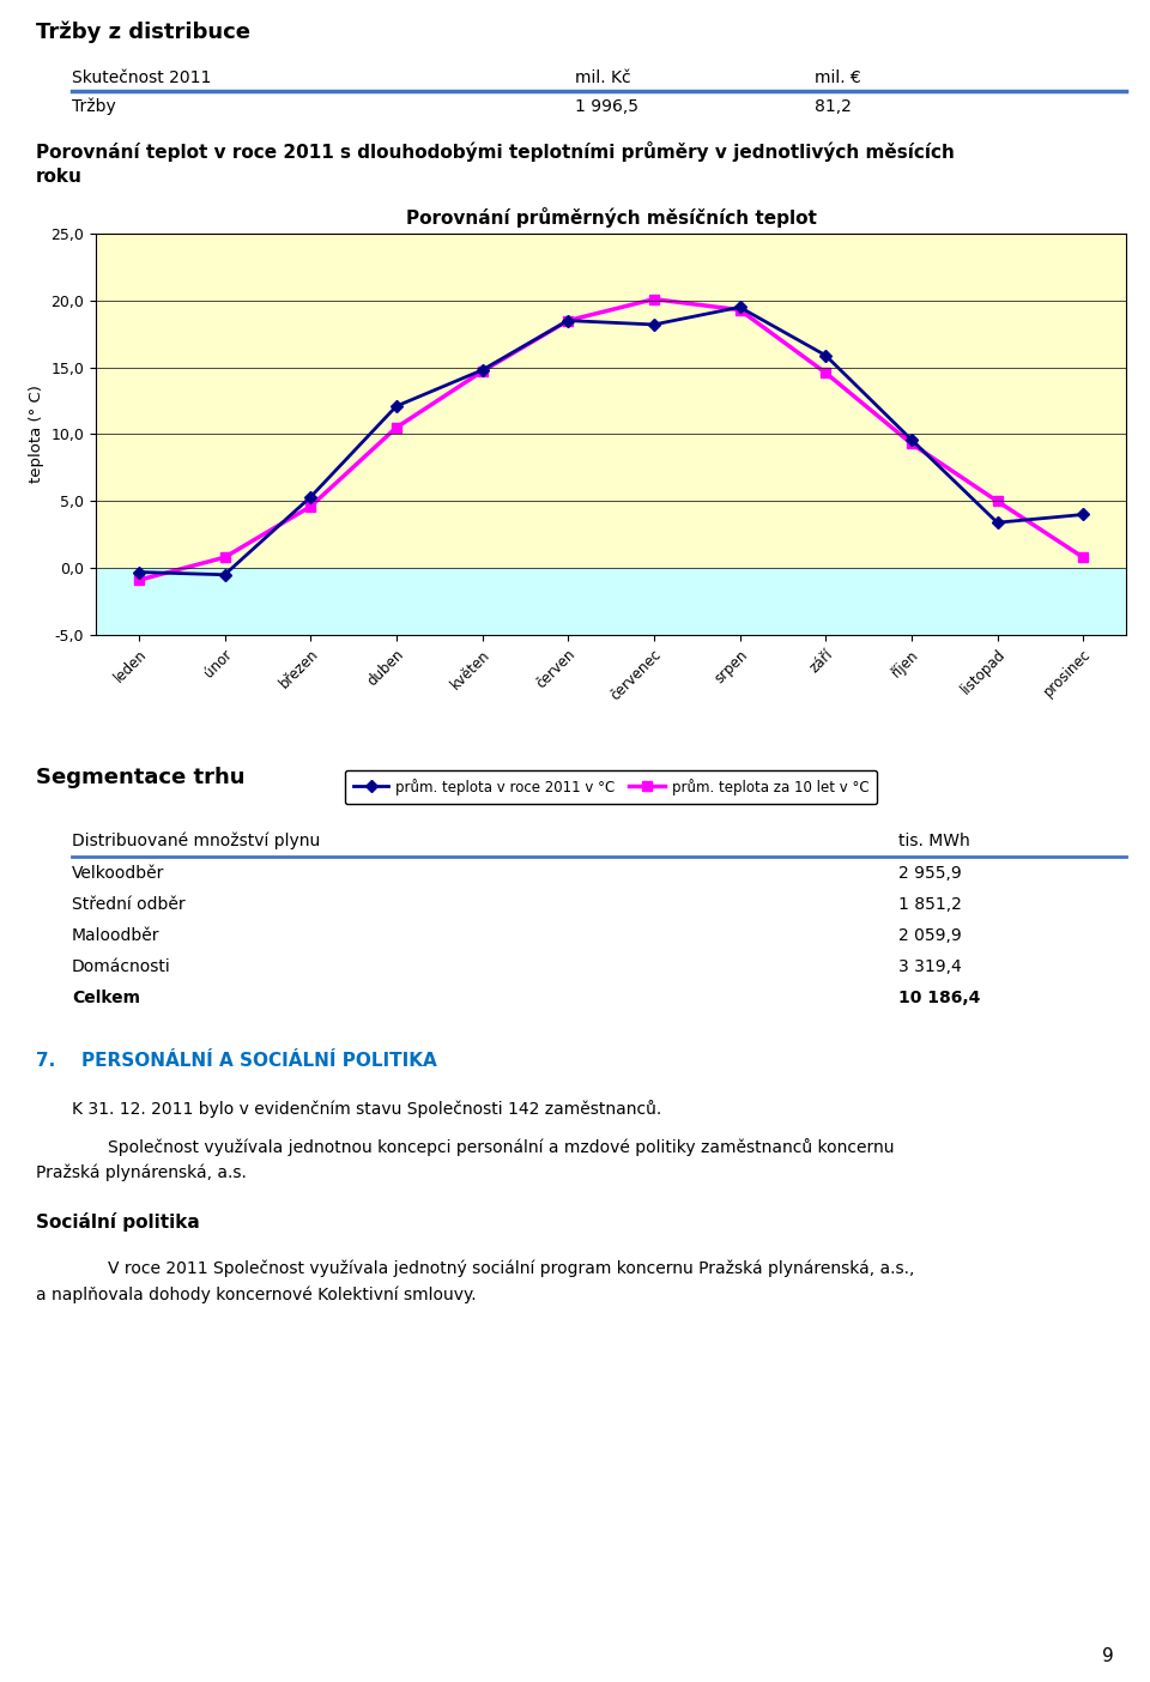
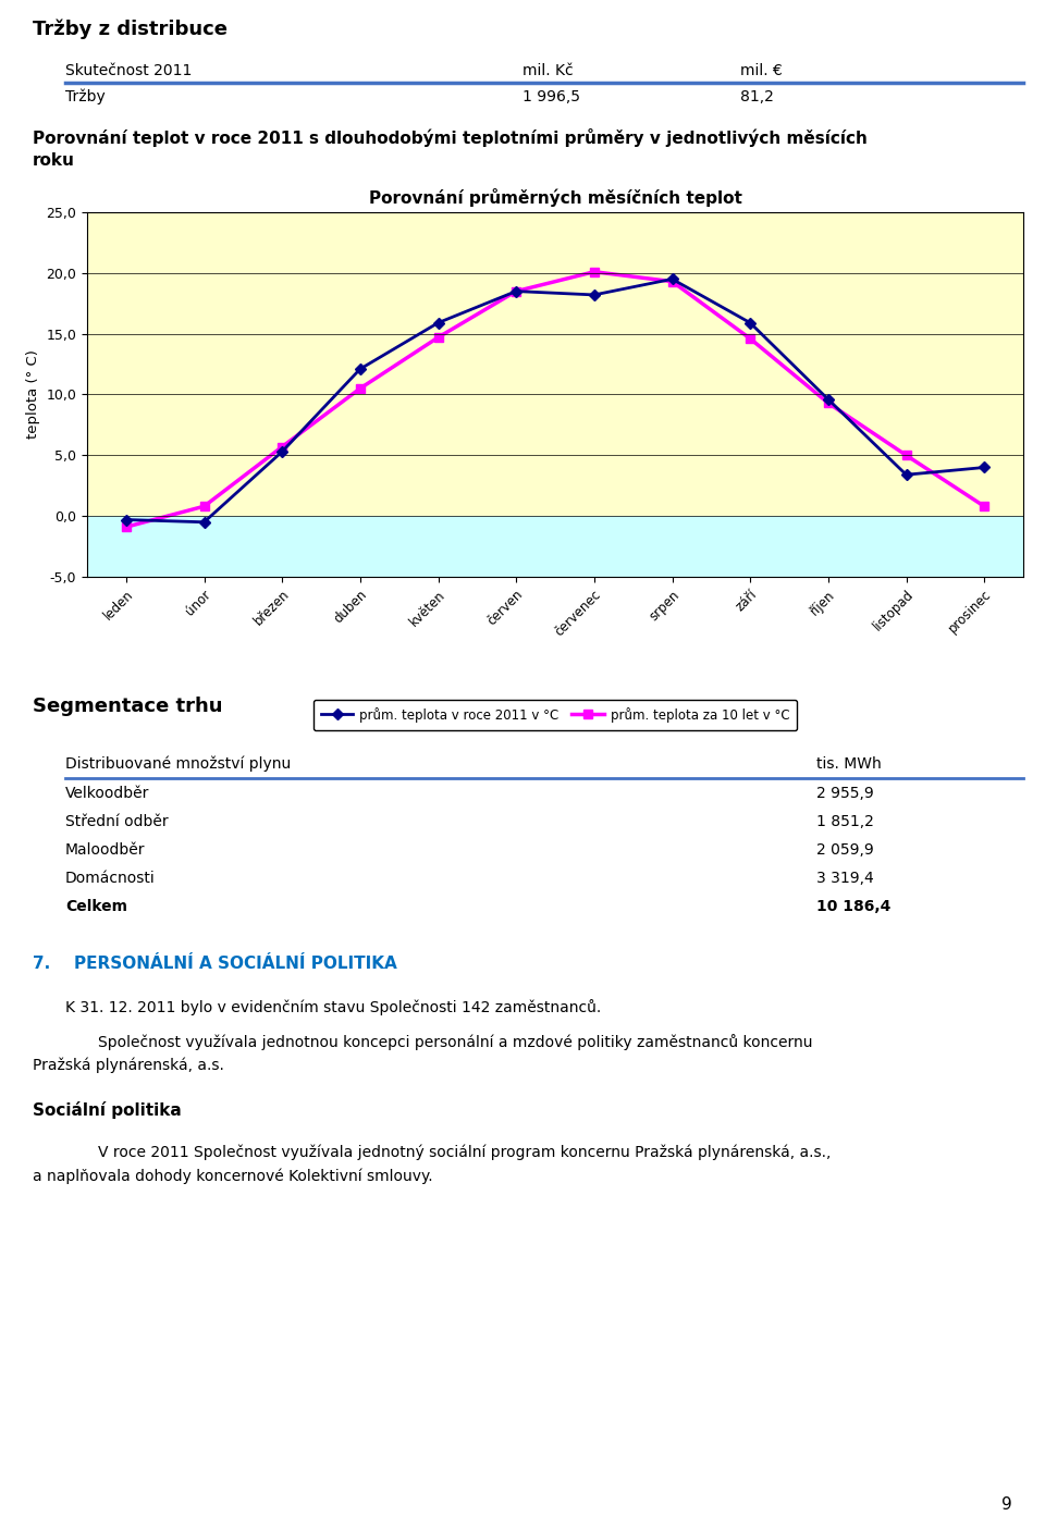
prům. teplota za 10 let v °C/březen: 4,6 -> 5,7
prům. teplota v roce 2011 v °C/květen: 14,8 -> 15,9
